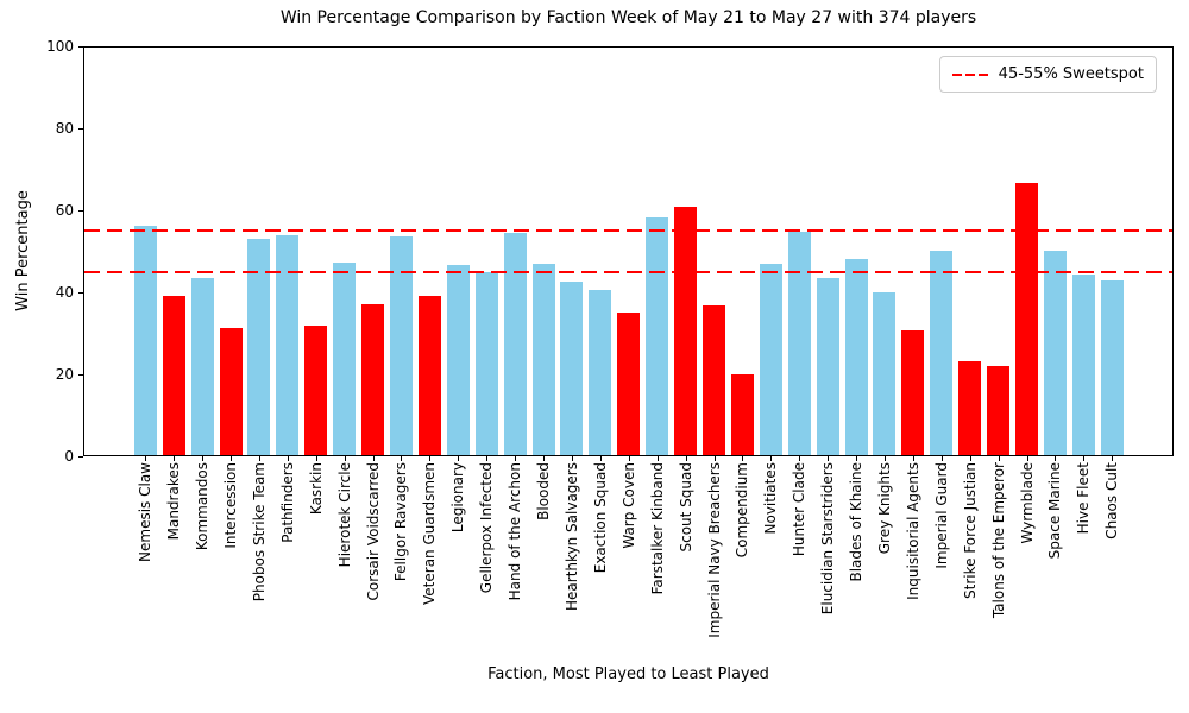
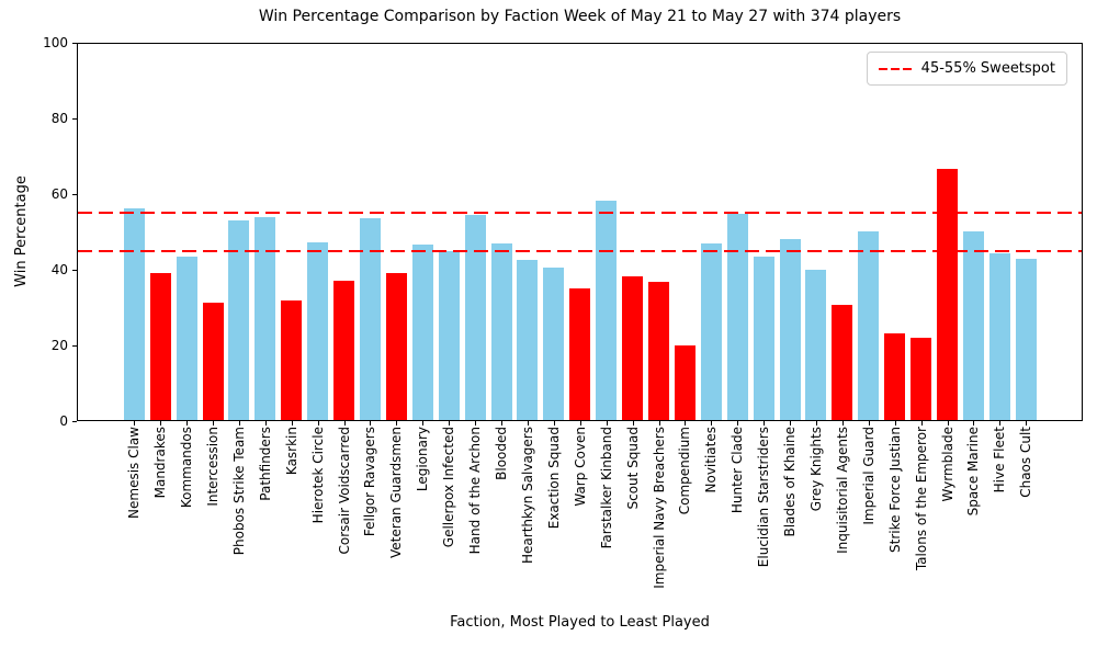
Scout Squad: 61 -> 38
